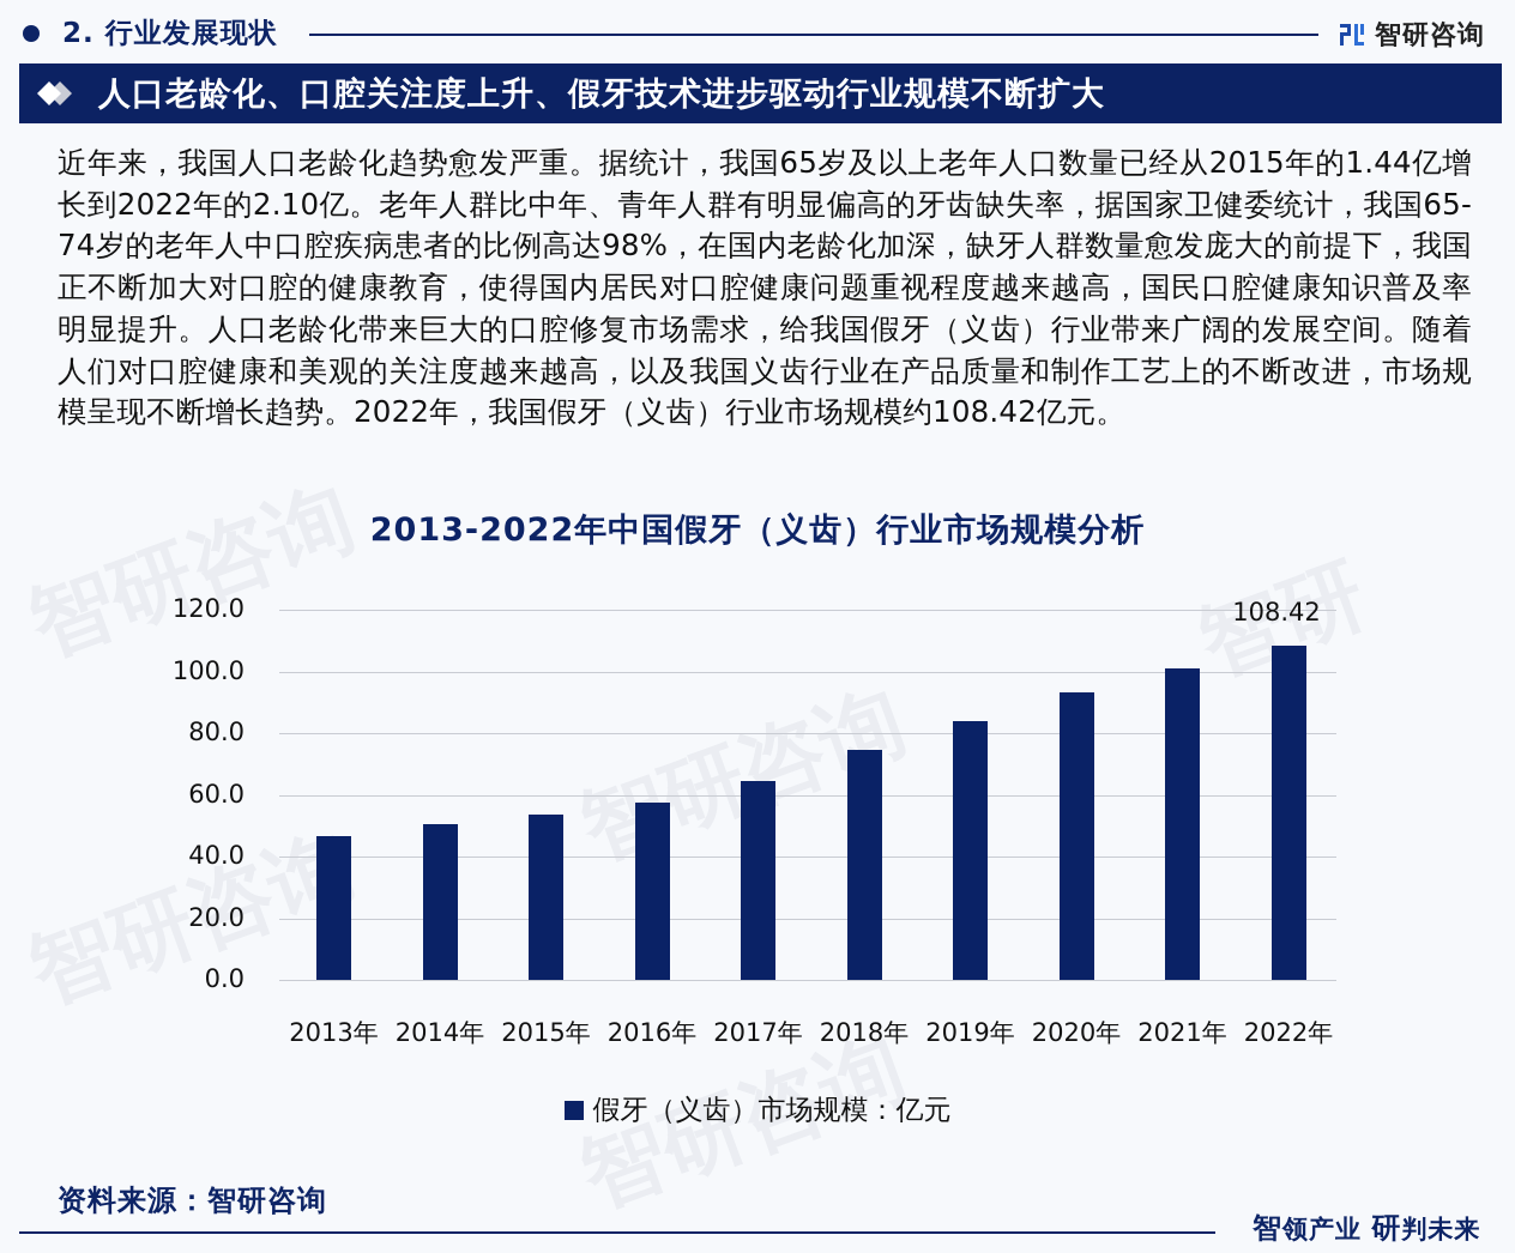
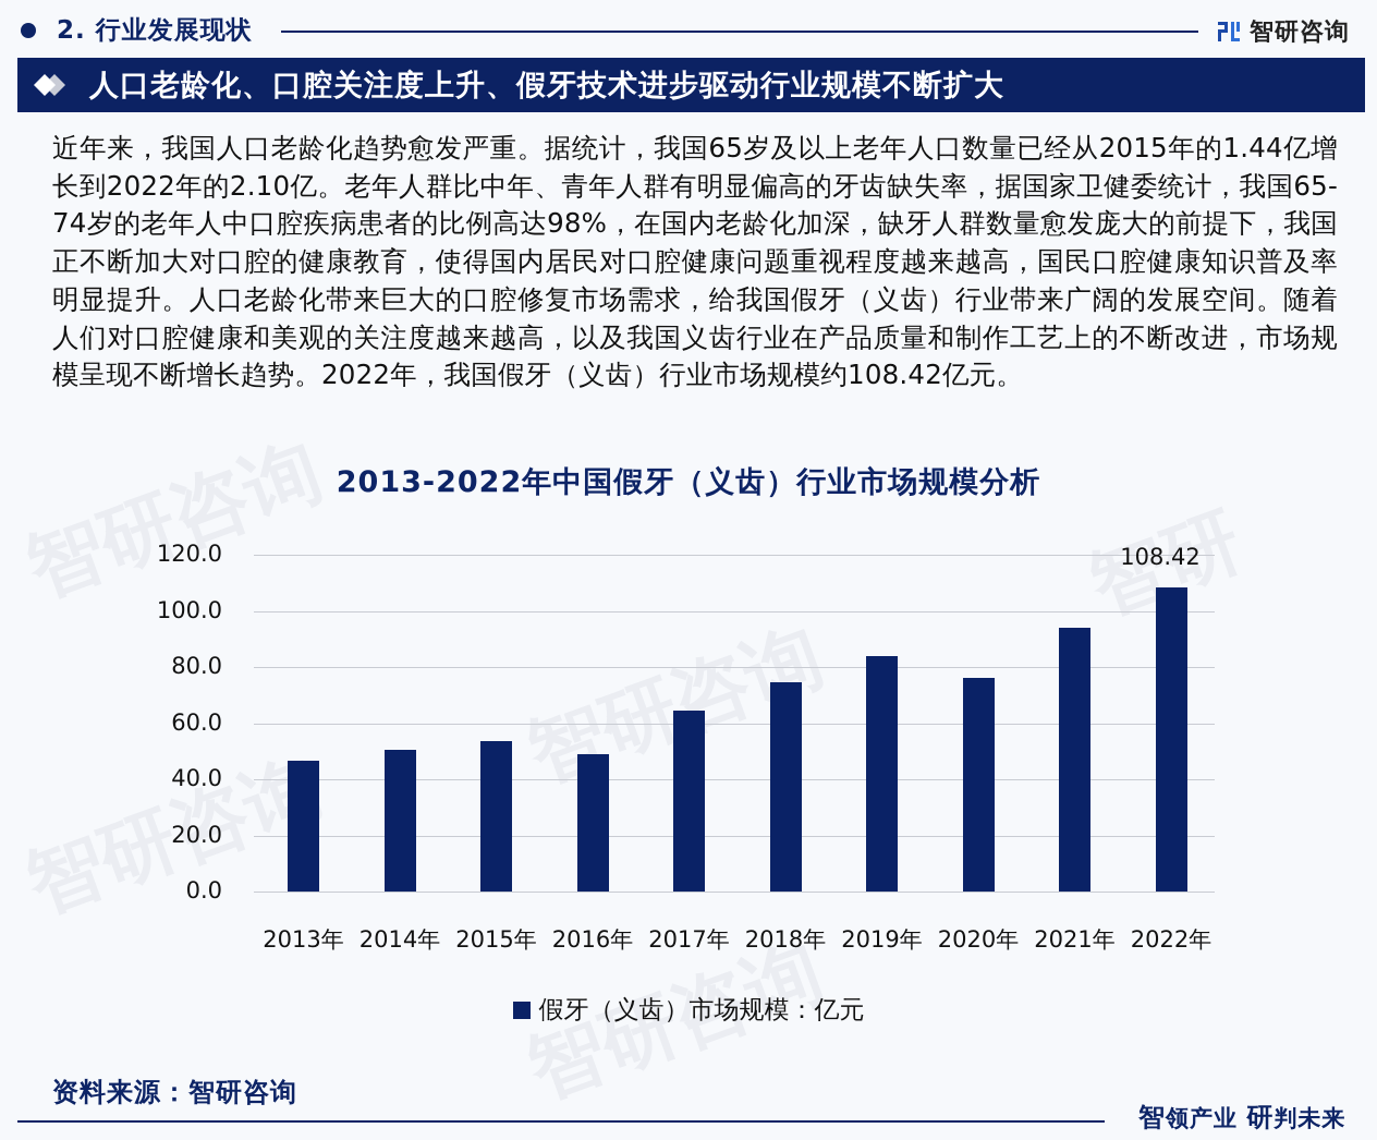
2016年: 58 -> 49
2020年: 93 -> 76
2021年: 101 -> 94
